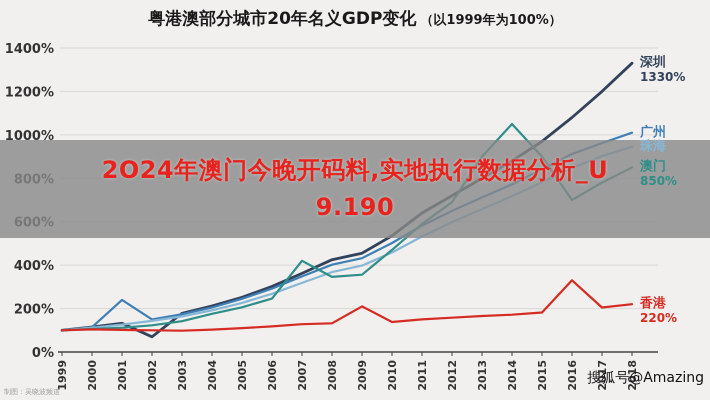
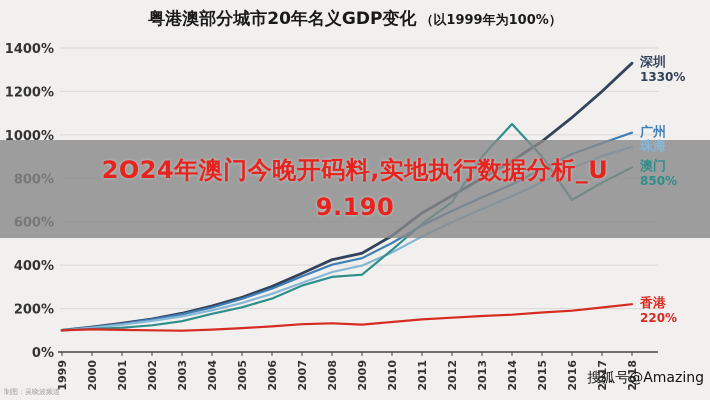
广州/2001: 240% -> 130%
深圳/2002: 70% -> 150%
澳门/2007: 420% -> 310%
香港/2009: 210% -> 130%
香港/2016: 330% -> 190%
